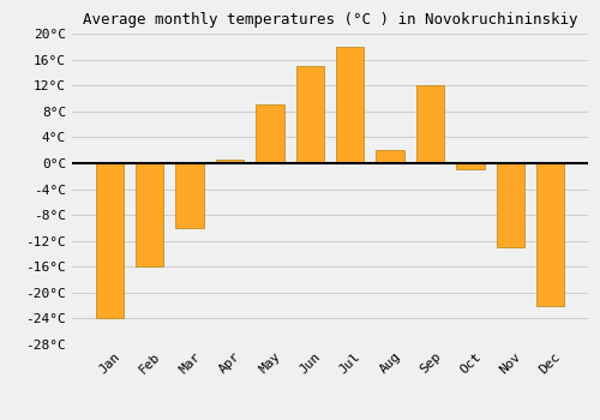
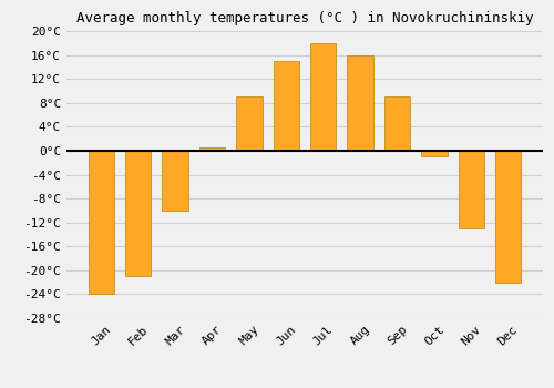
Feb: -16.0°C -> -21.0°C
Aug: 2.0°C -> 16.0°C
Sep: 12.0°C -> 9.0°C
